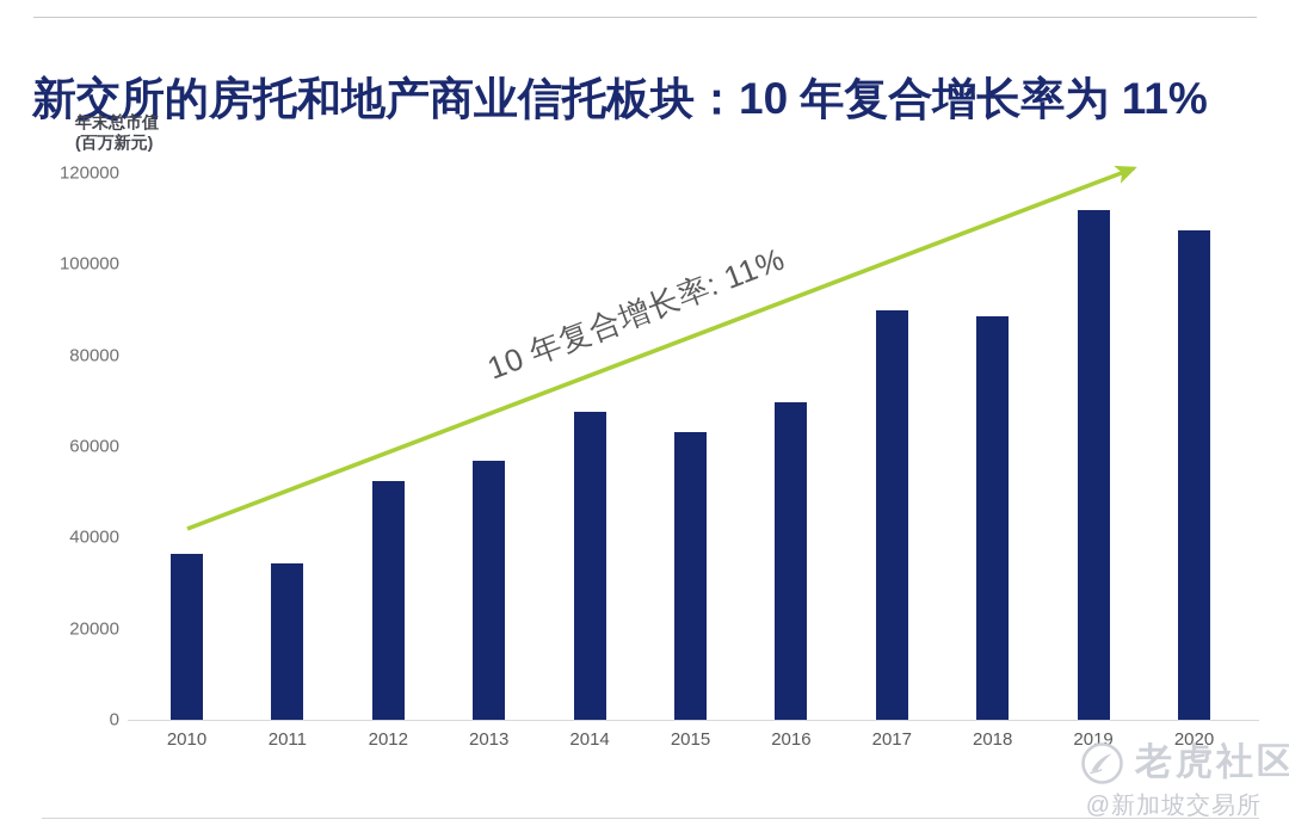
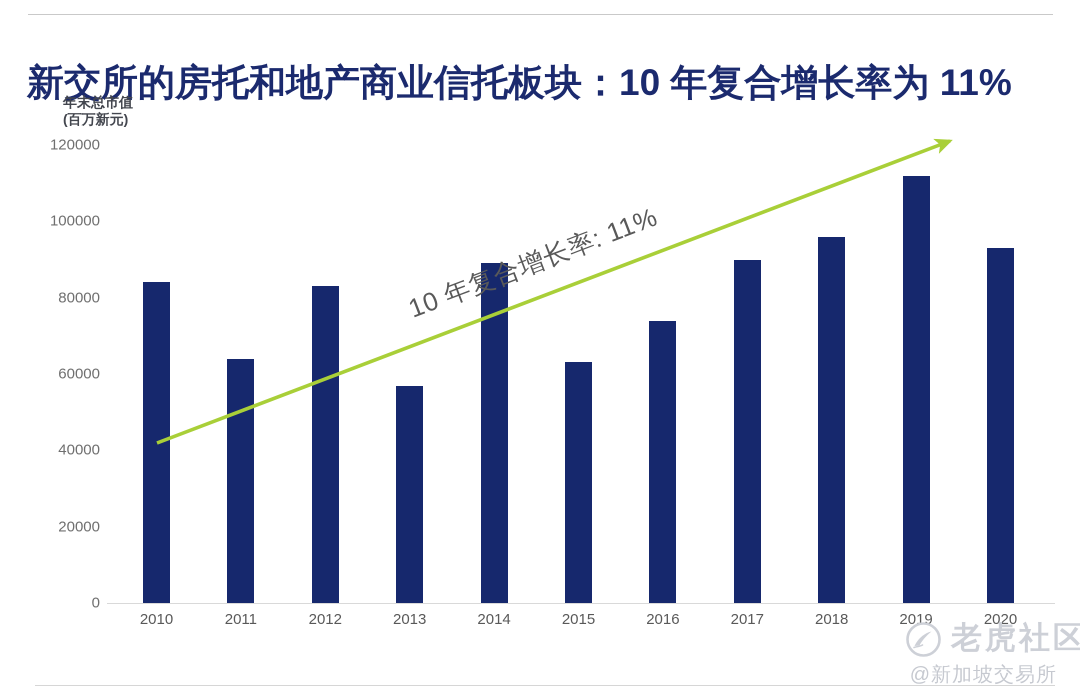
2010: 36000 -> 84000
2011: 34000 -> 64000
2012: 52000 -> 83000
2014: 68000 -> 89000
2016: 70000 -> 74000
2018: 89000 -> 96000
2020: 108000 -> 93000
